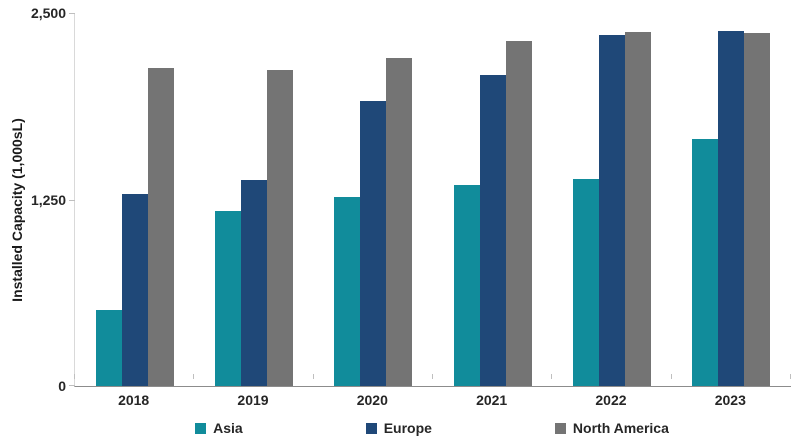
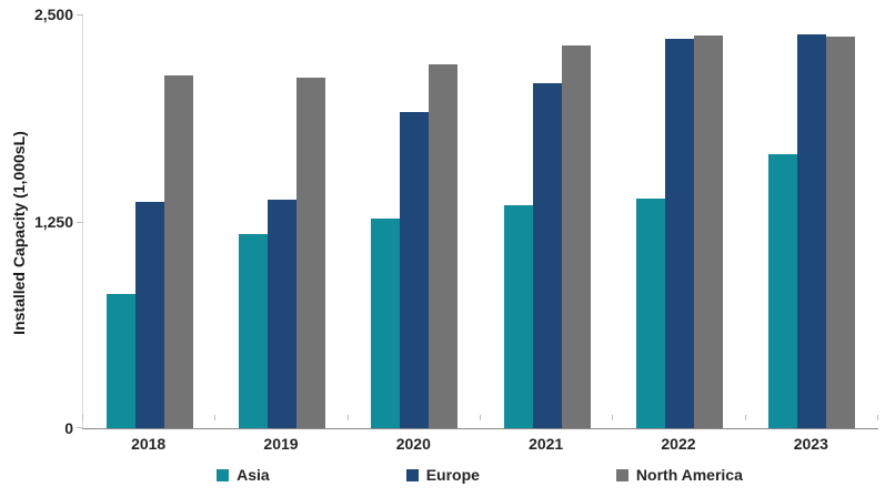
Asia/2018: 510 -> 810
Europe/2018: 1290 -> 1370
